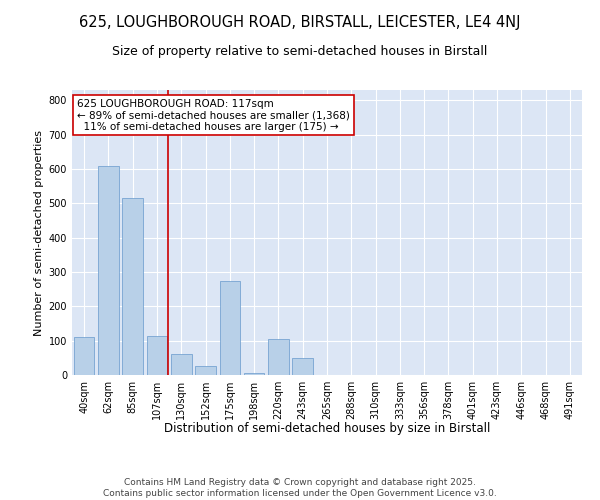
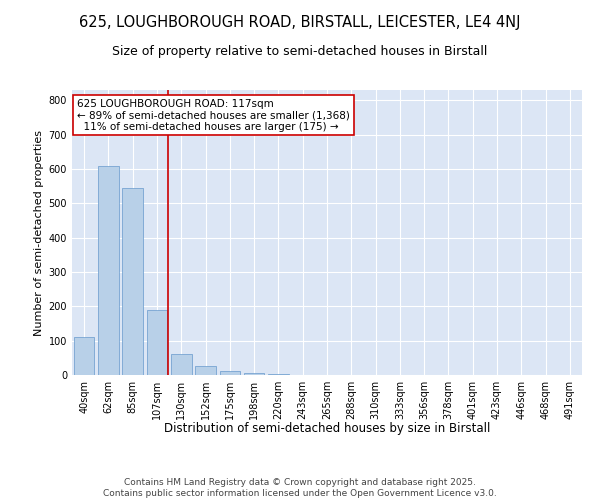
85sqm: 515 -> 545
107sqm: 115 -> 190
175sqm: 275 -> 12
220sqm: 105 -> 2
243sqm: 50 -> 1
